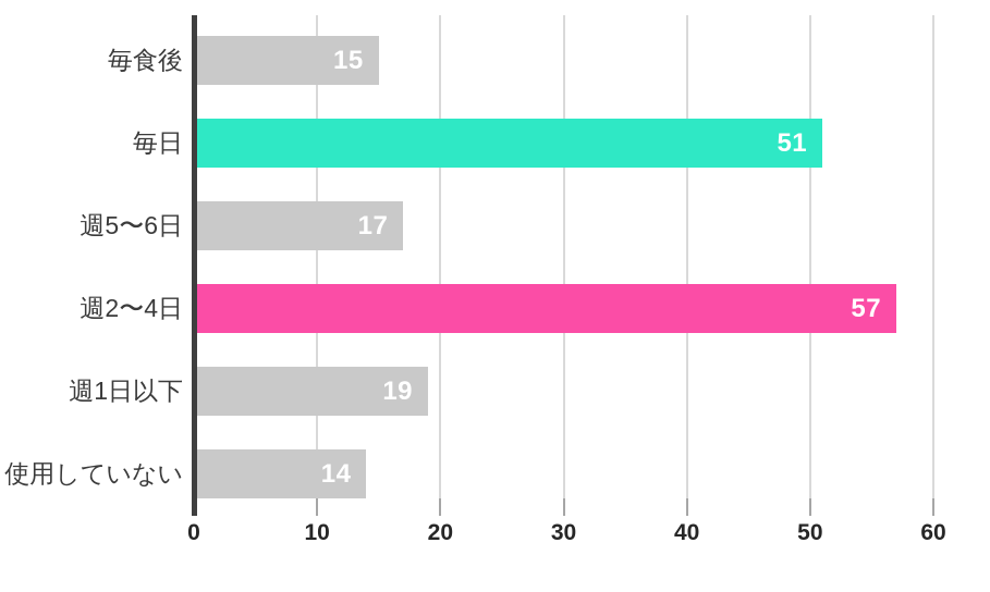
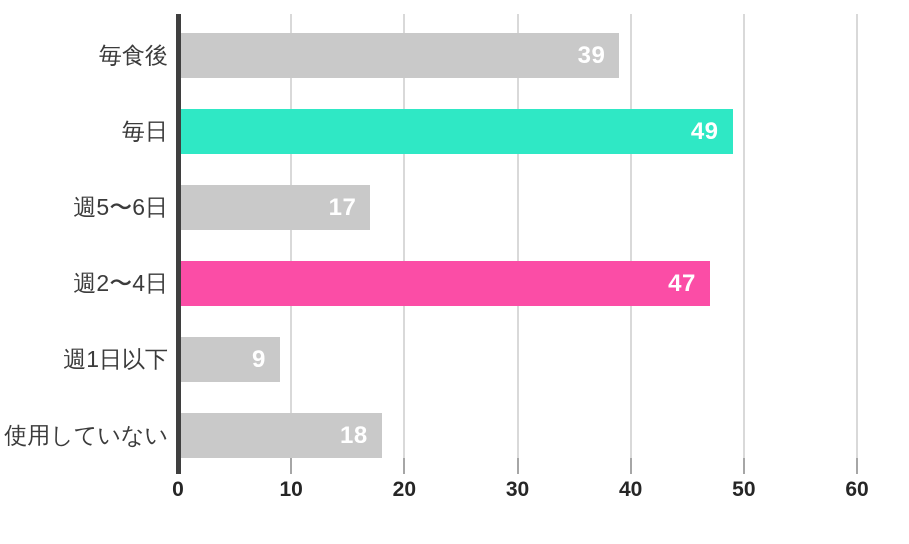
毎食後: 15 -> 39
毎日: 51 -> 49
週2〜4日: 57 -> 47
週1日以下: 19 -> 9
使用していない: 14 -> 18
